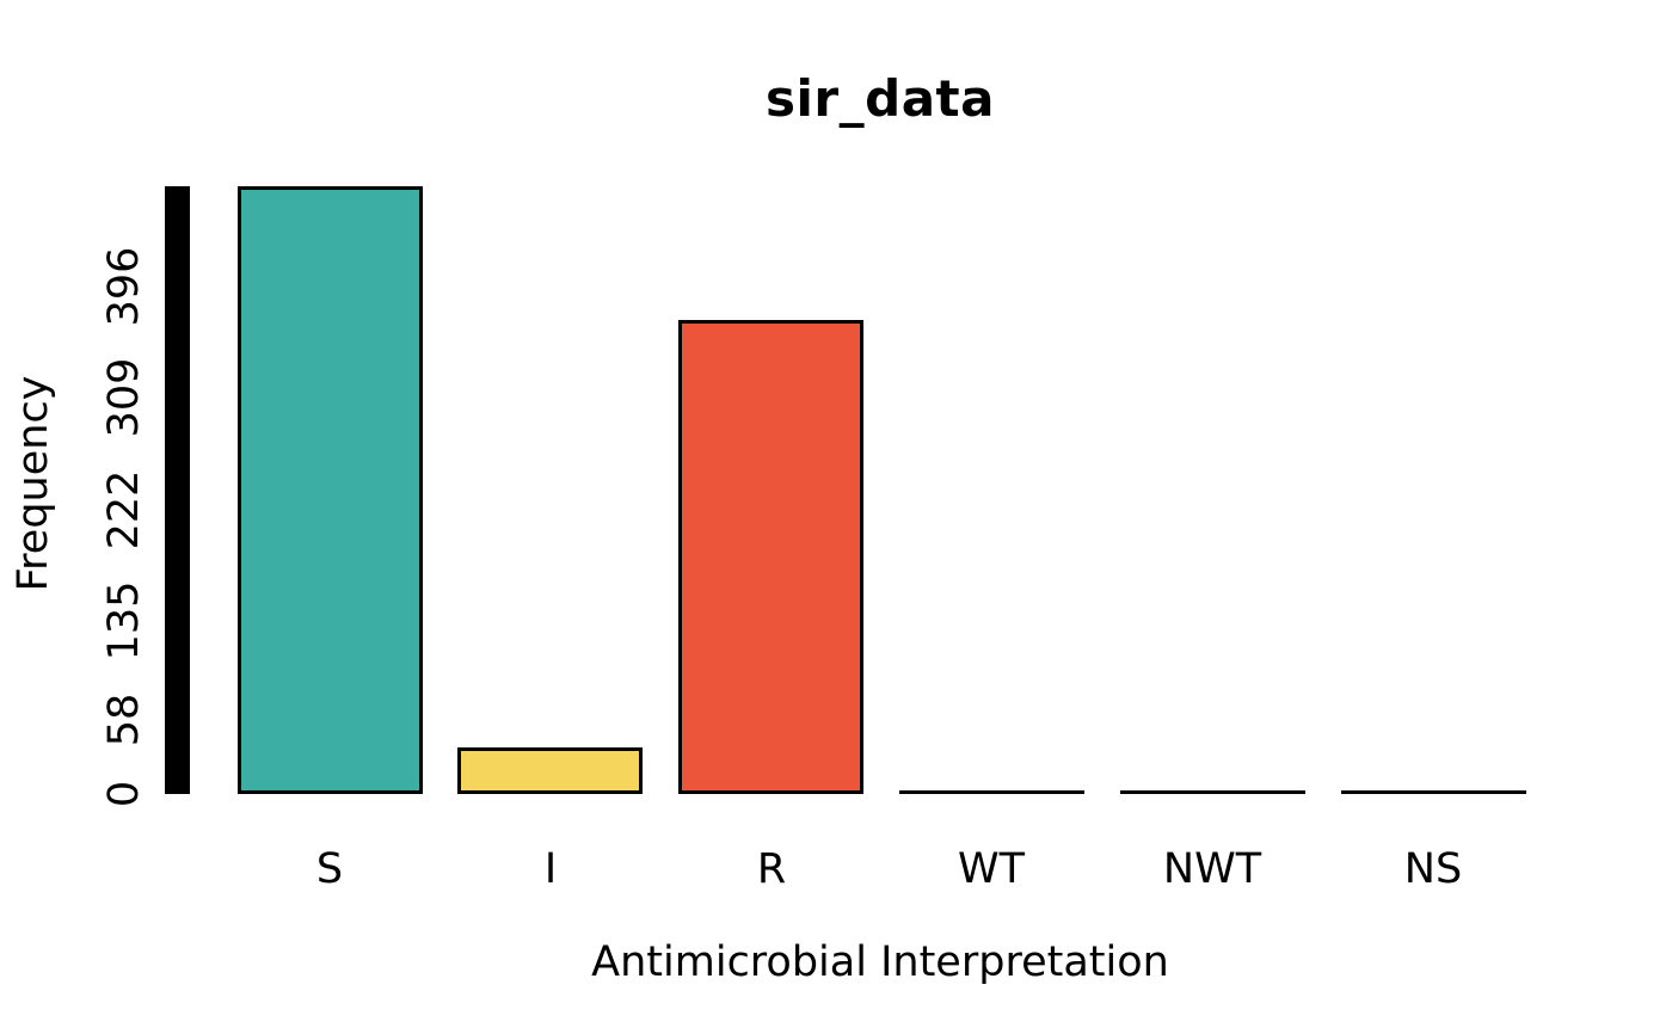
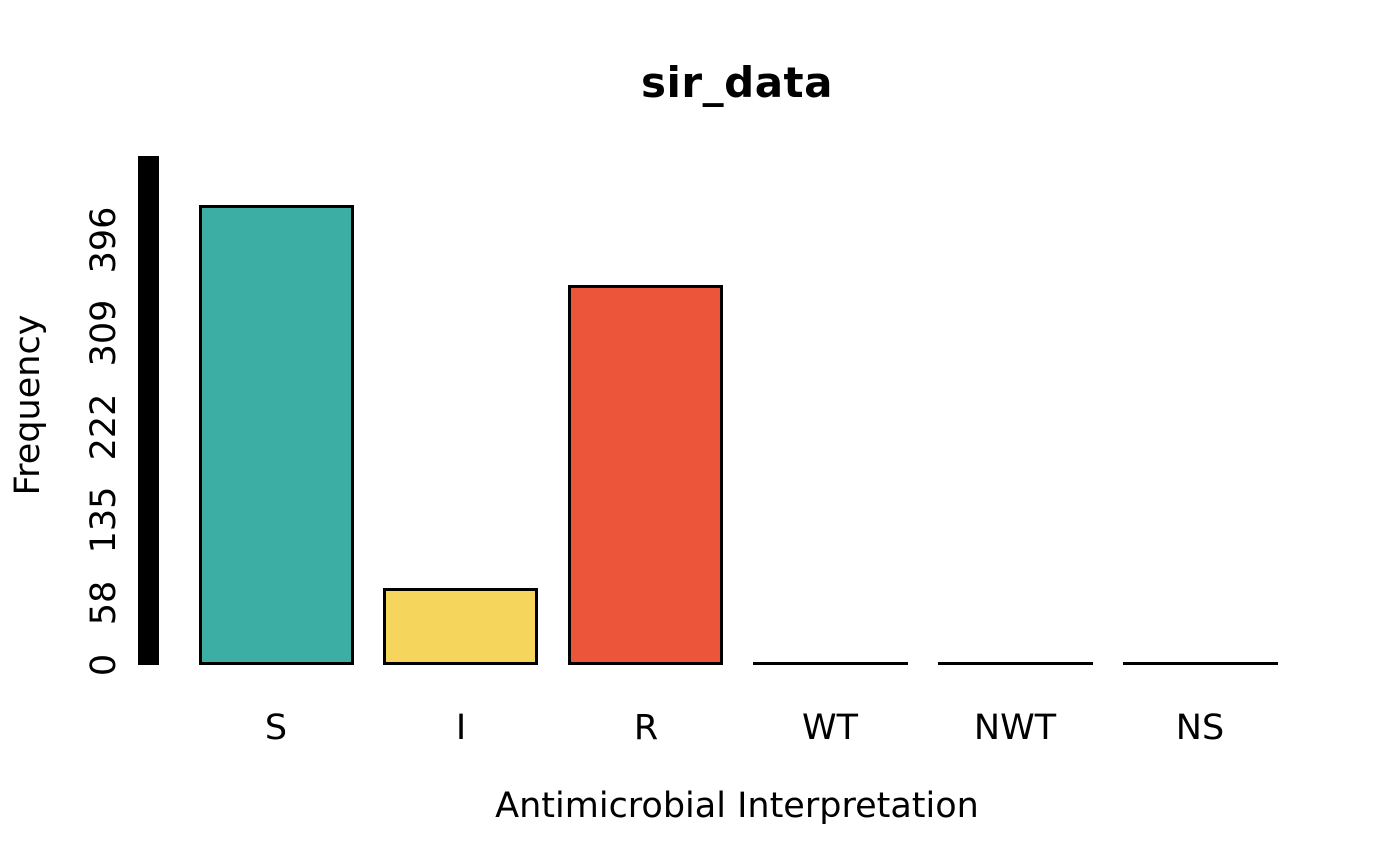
S: 474 -> 428
I: 36 -> 72
R: 370 -> 354
